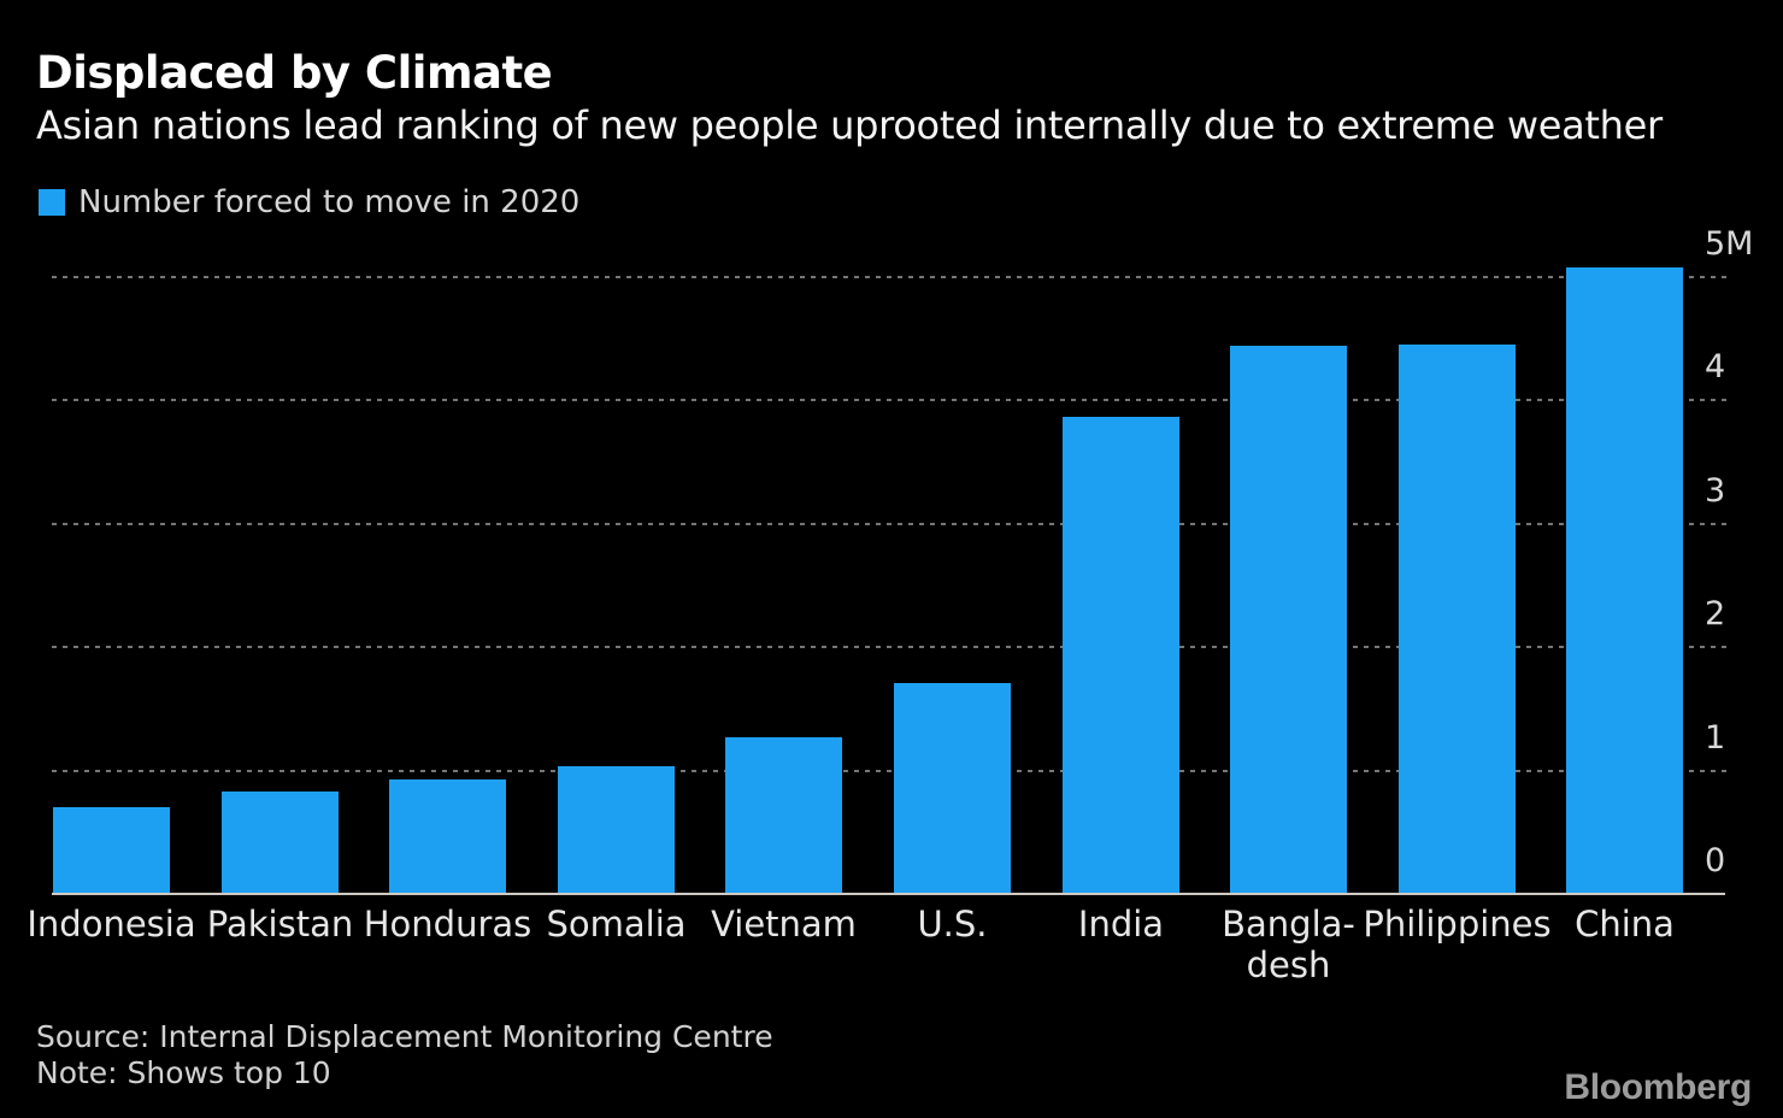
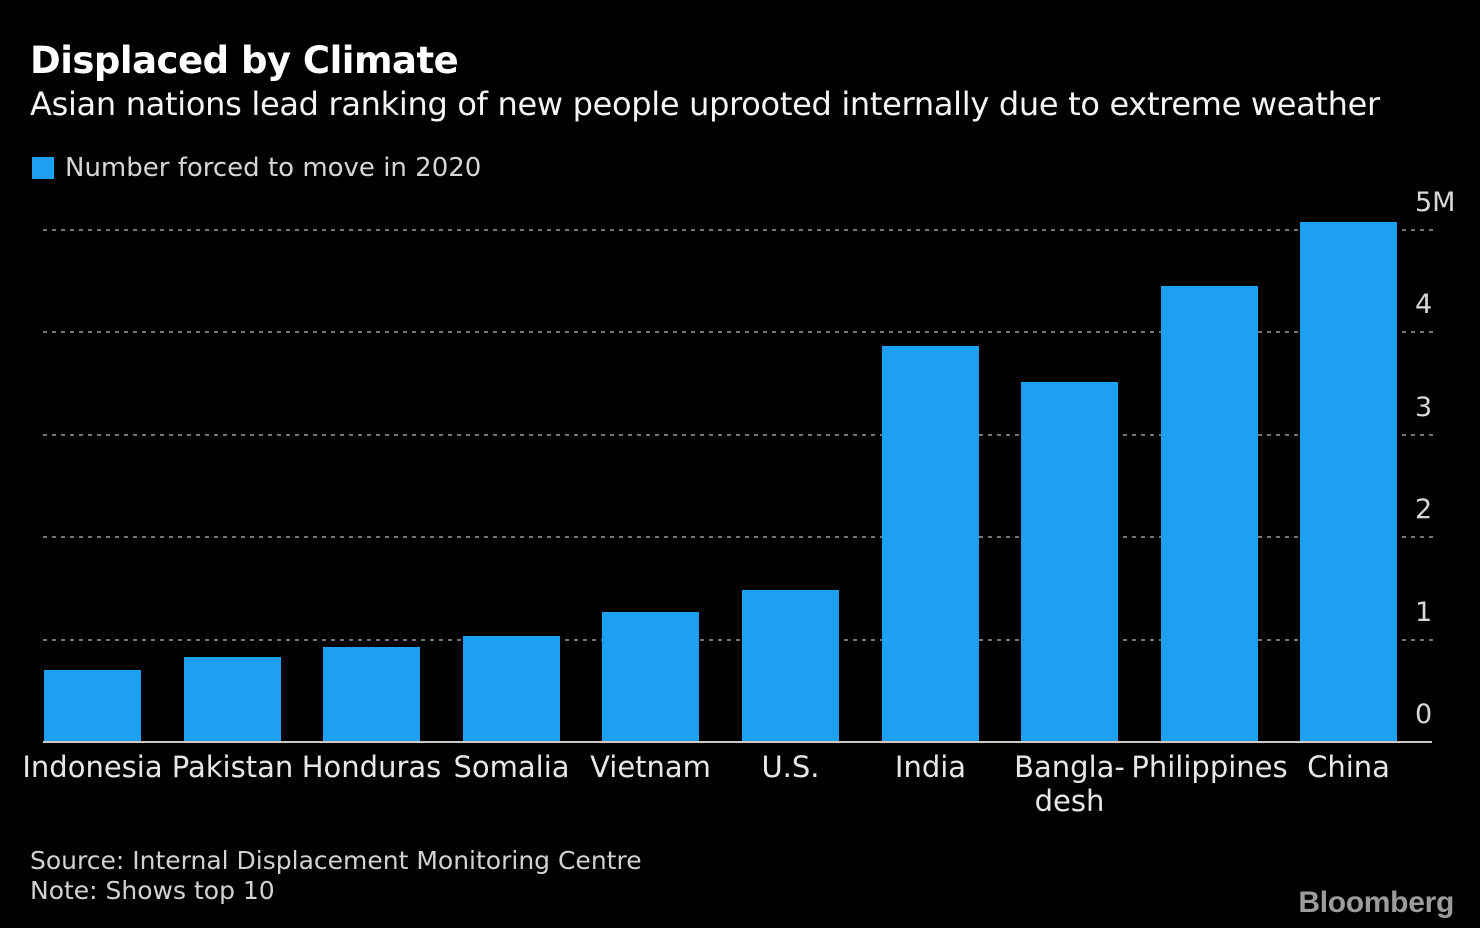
U.S.: 1.71M -> 1.48M
Bangla- desh: 4.44M -> 3.51M
